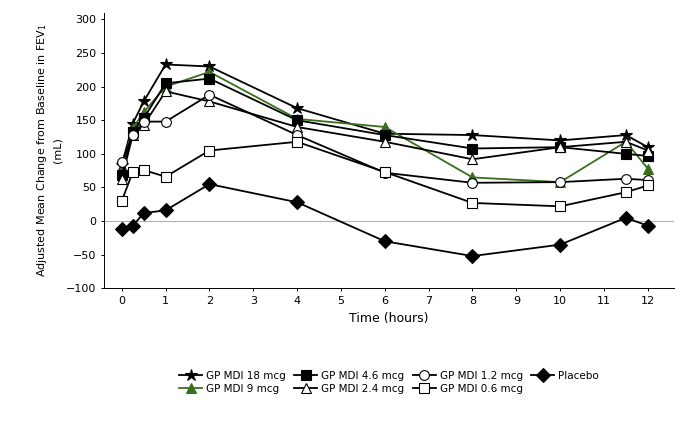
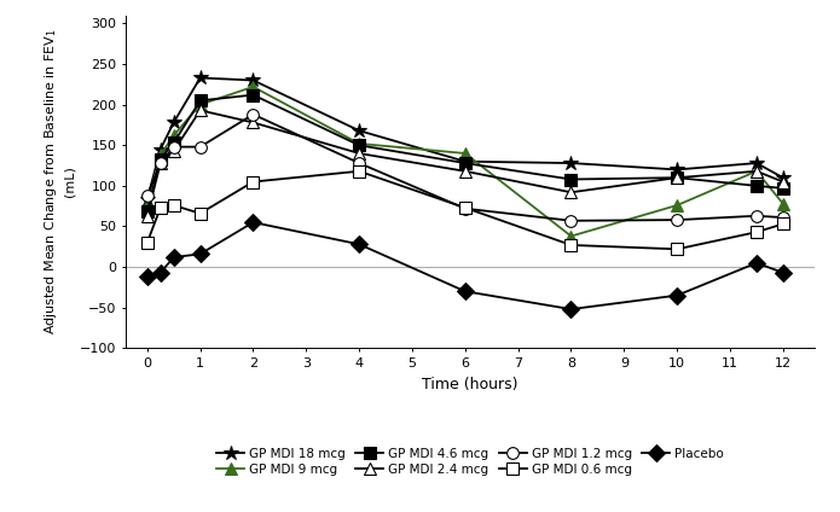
GP MDI 9 mcg/8: 65 -> 38
GP MDI 9 mcg/10: 58 -> 76
